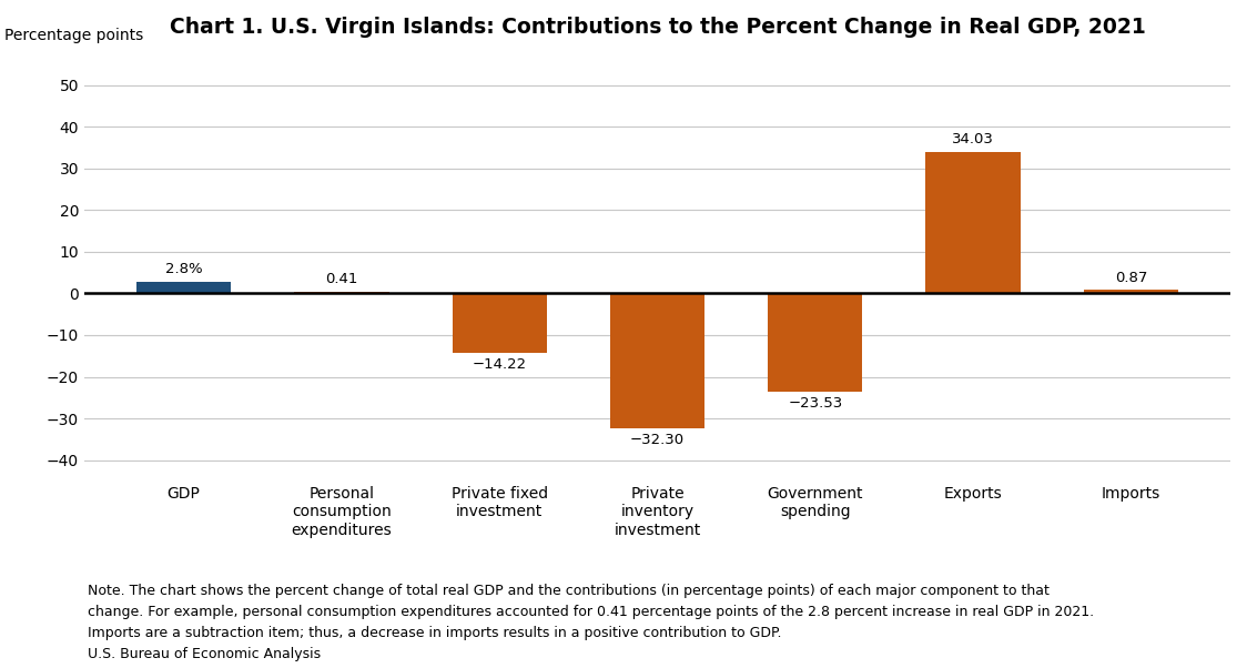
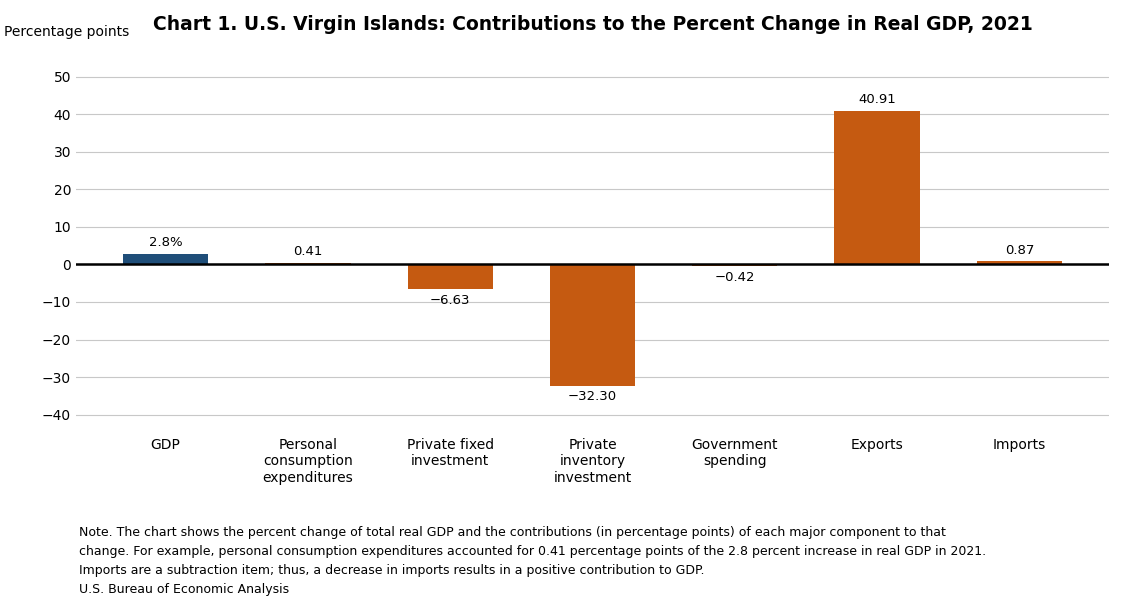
Private fixed investment: −14.22 -> −6.63
Government spending: −23.53 -> −0.42
Exports: 34.03 -> 40.91
